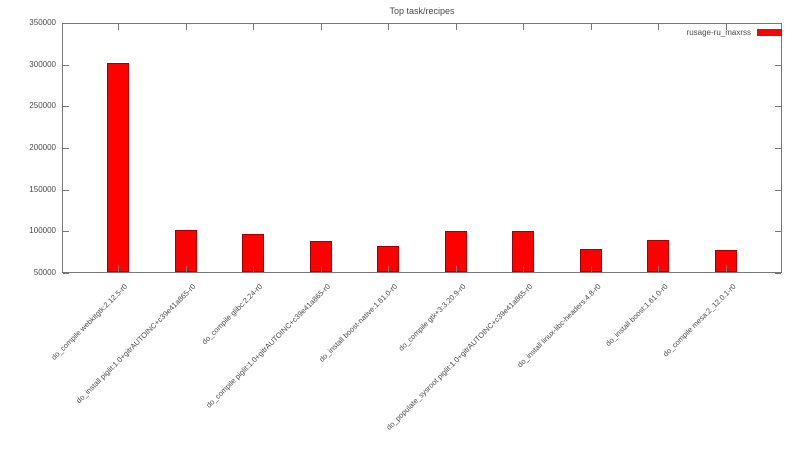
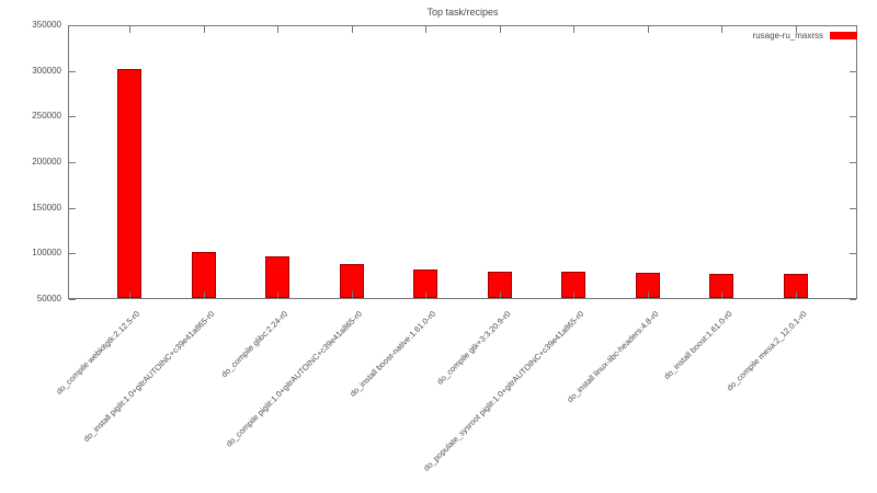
do_compile gtk+3:3.20.9-r0: 100000 -> 80000
do_populate_sysroot piglit:1.0+gitrAUTOINC+c39e41a865-r0: 100000 -> 80000
do_install boost:1.61.0-r0: 90000 -> 80000
